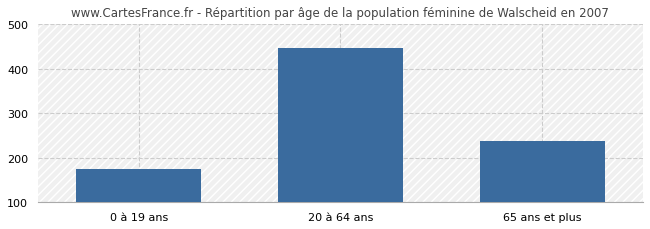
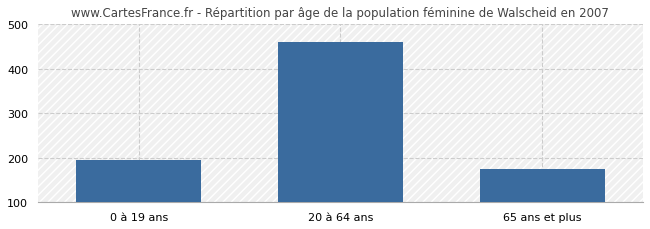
0 à 19 ans: 175 -> 195
20 à 64 ans: 447 -> 460
65 ans et plus: 238 -> 175
